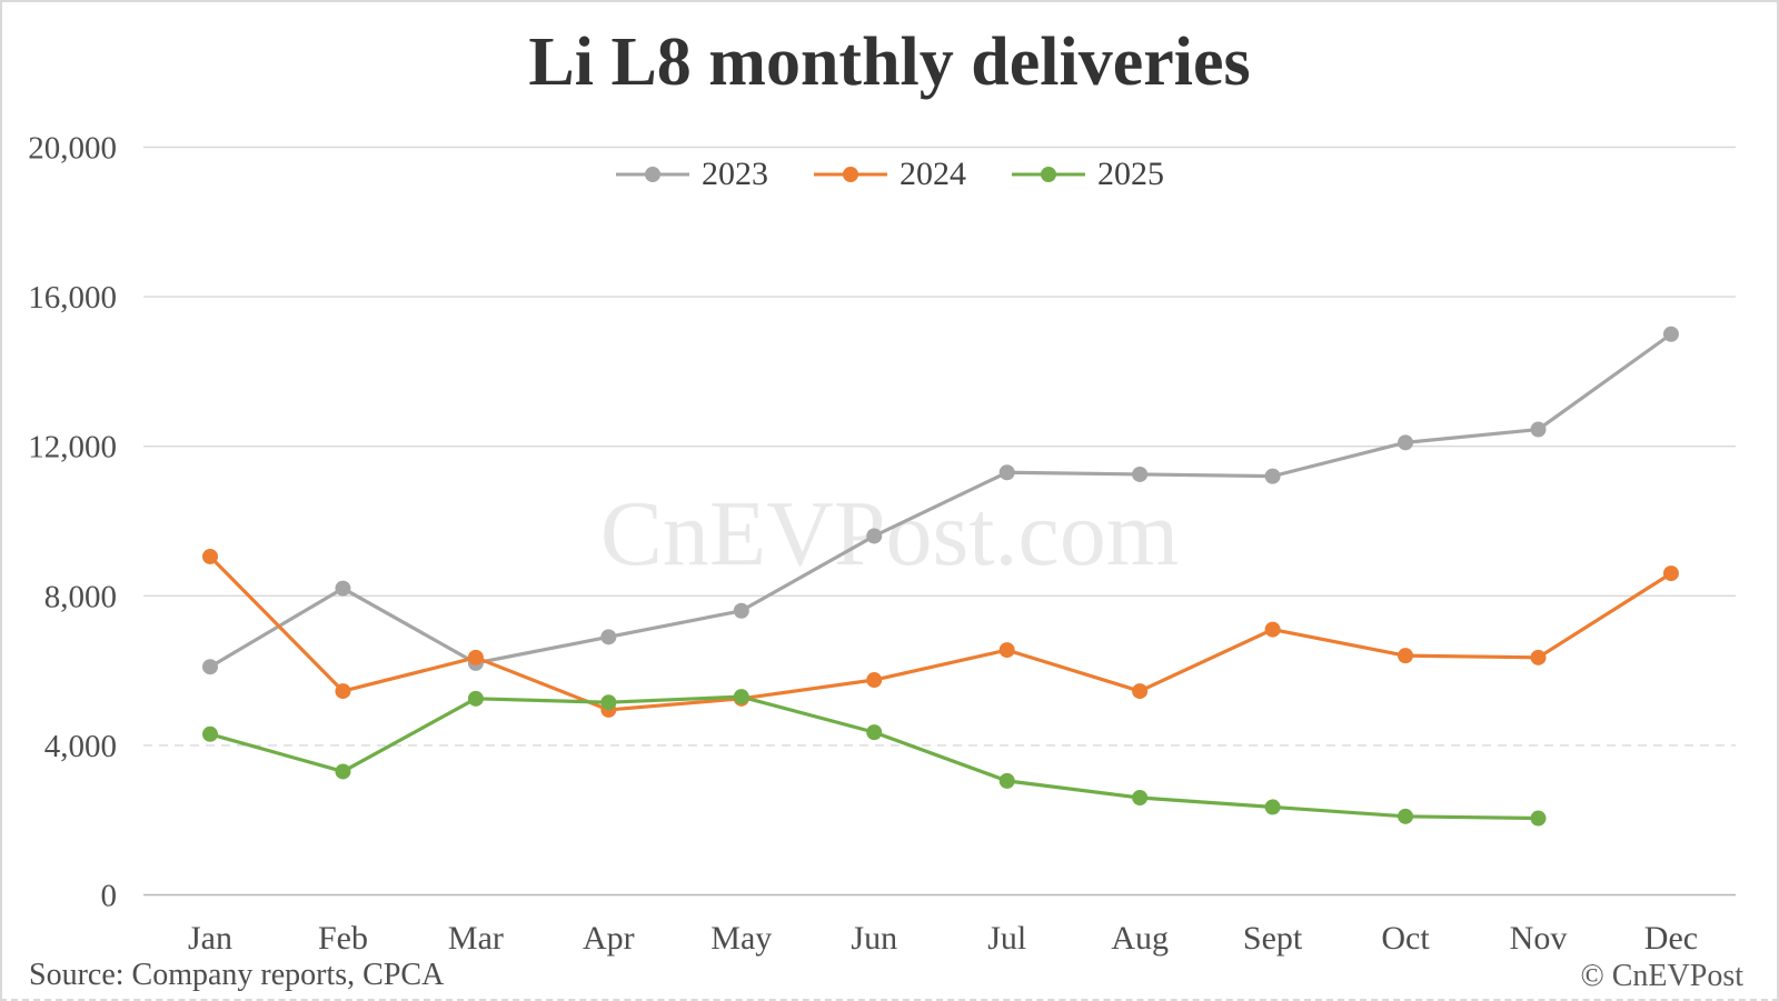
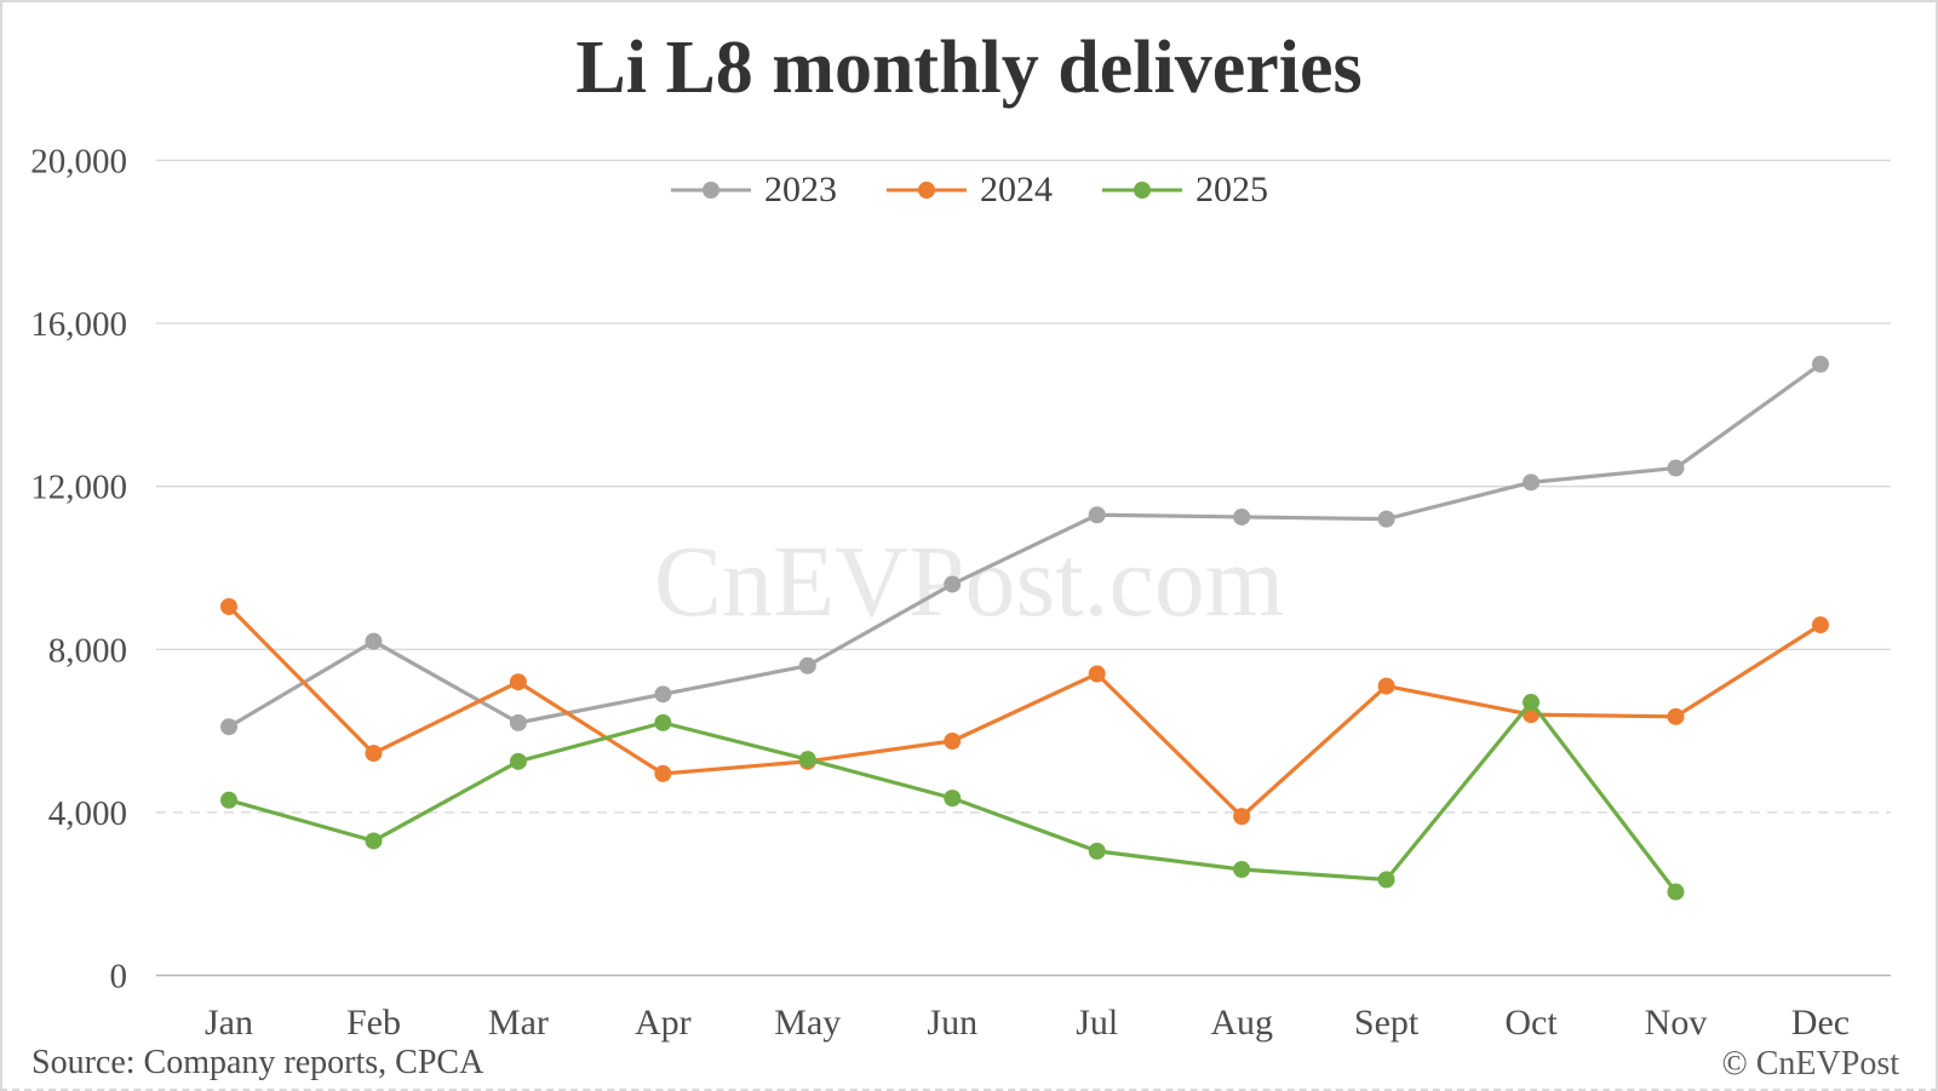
2024/Mar: 6400 -> 7200
2025/Apr: 5200 -> 6200
2024/Jul: 6600 -> 7400
2024/Aug: 5400 -> 3900
2025/Oct: 2100 -> 6700
